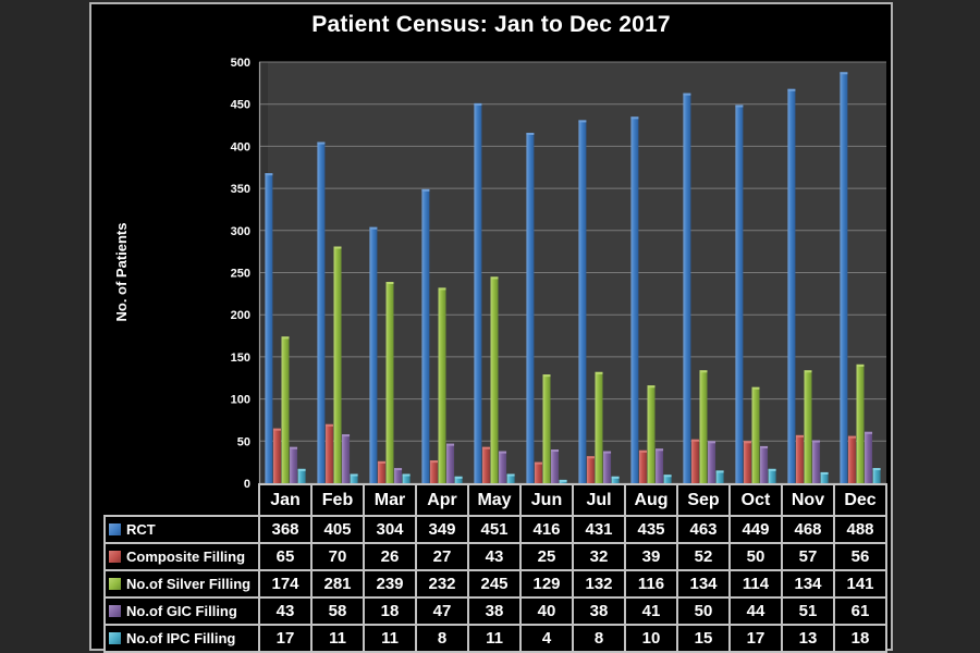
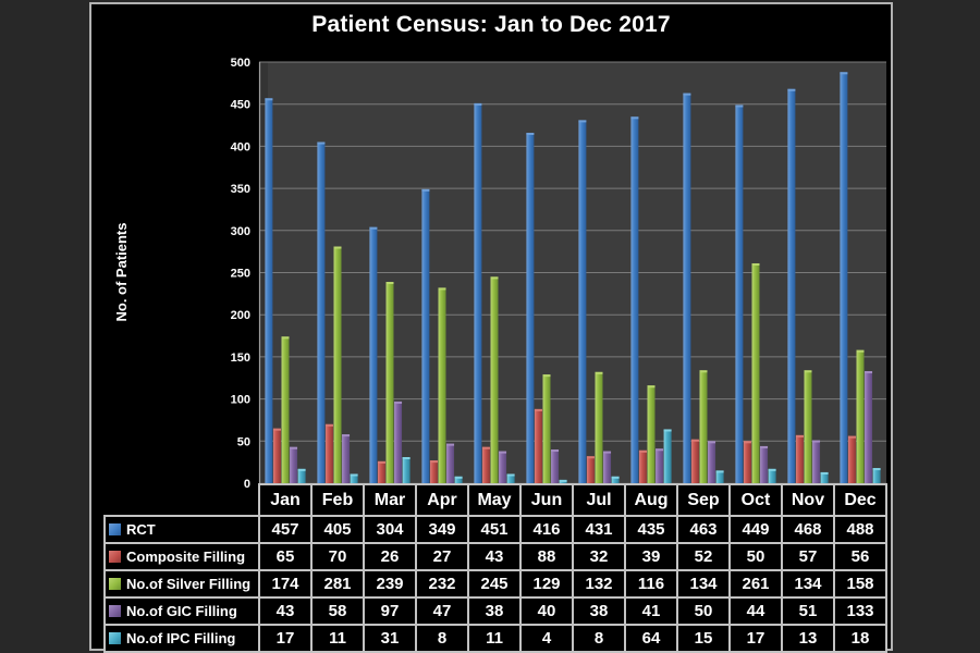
RCT/Jan: 368 -> 457
No.of GIC Filling/Mar: 18 -> 97
No.of IPC Filling/Mar: 11 -> 31
Composite Filling/Jun: 25 -> 88
No.of IPC Filling/Aug: 10 -> 64
No.of Silver Filling/Oct: 114 -> 261
No.of Silver Filling/Dec: 141 -> 158
No.of GIC Filling/Dec: 61 -> 133
